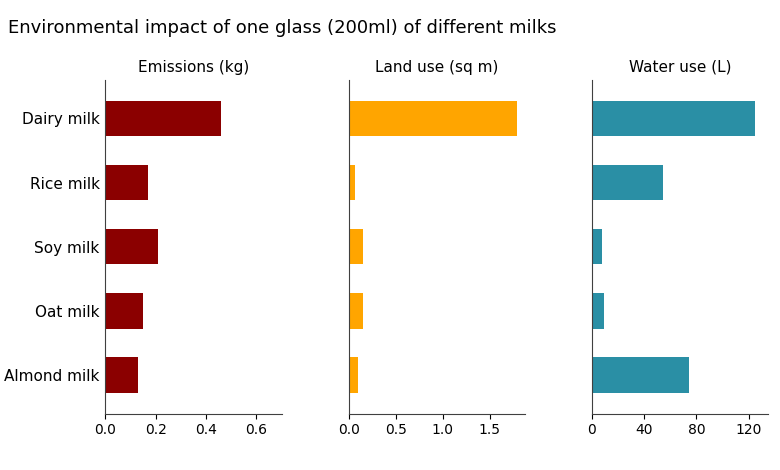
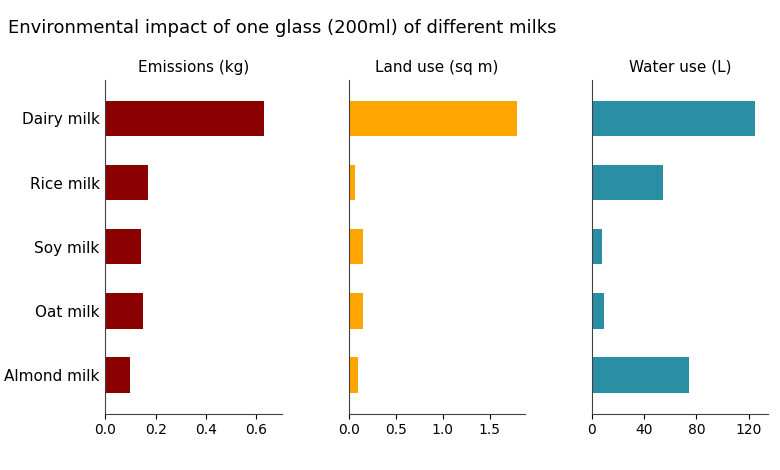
Emissions (kg)/Dairy milk: 0.46 -> 0.63
Emissions (kg)/Soy milk: 0.21 -> 0.14
Emissions (kg)/Almond milk: 0.13 -> 0.10
